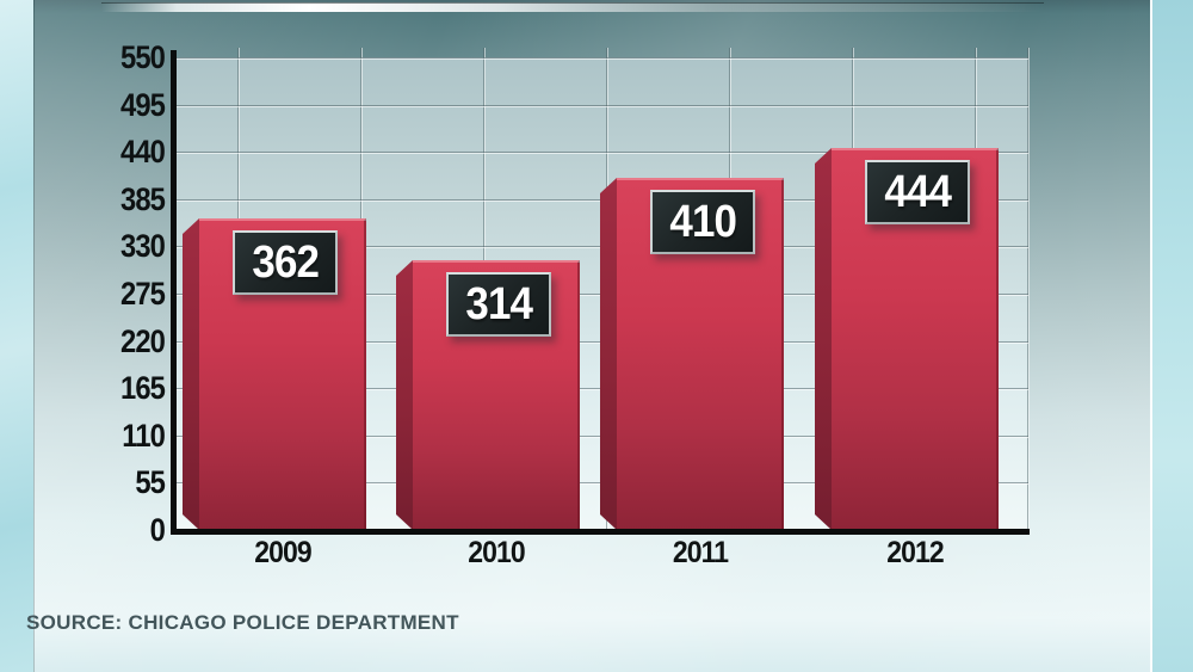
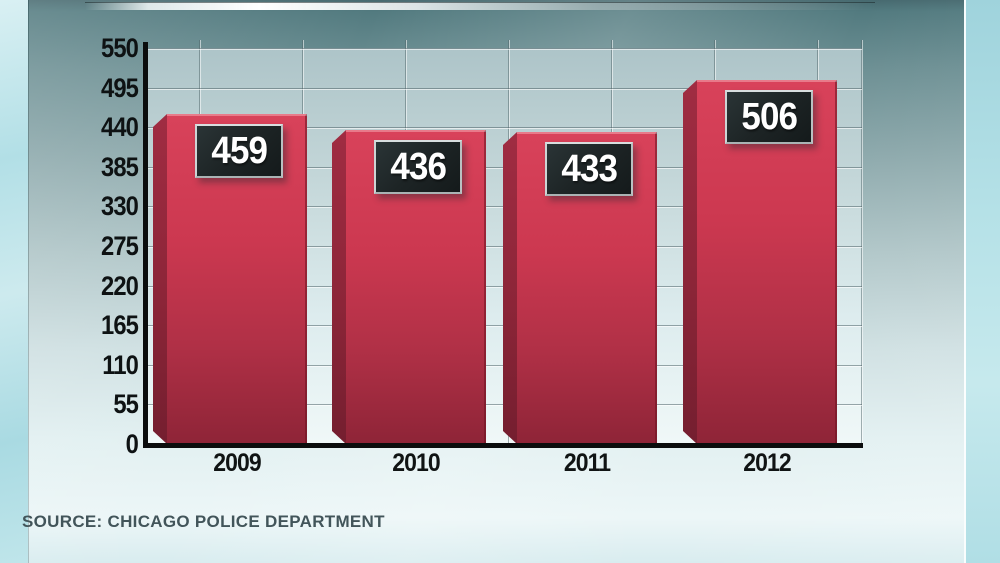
2009: 362 -> 459
2010: 314 -> 436
2011: 410 -> 433
2012: 444 -> 506
